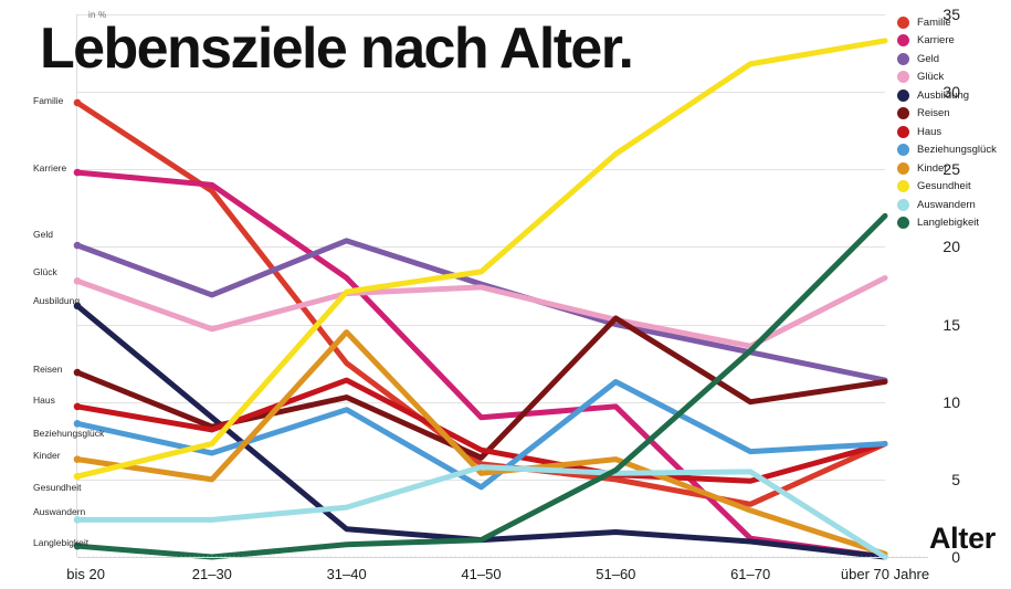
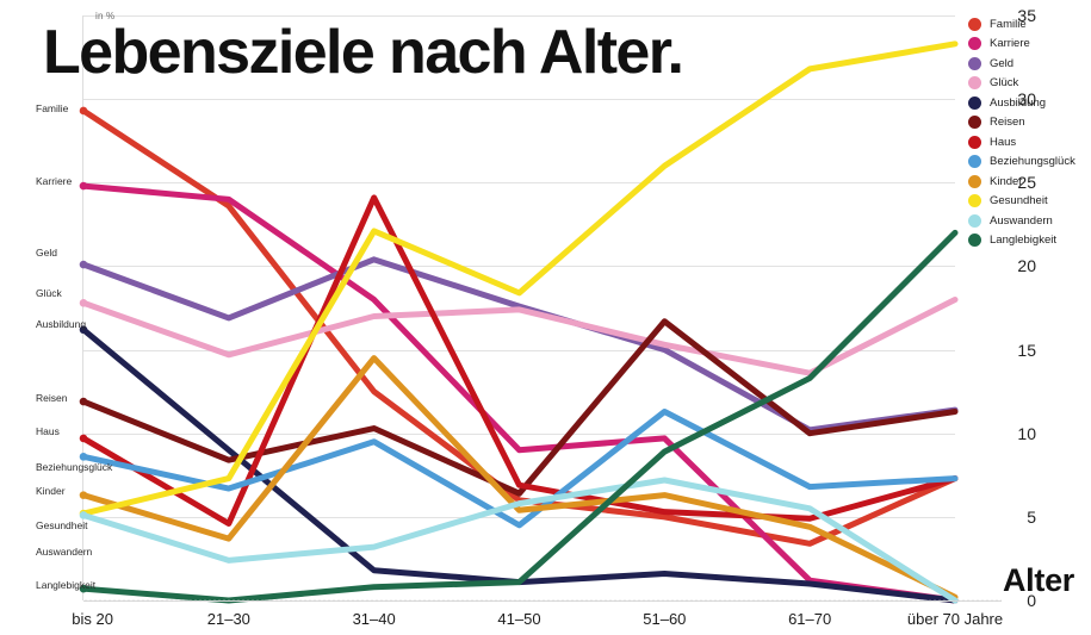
Auswandern/bis 20: 2.4 -> 5.1
Haus/21–30: 8.2 -> 4.6
Kinder/21–30: 5.0 -> 3.7
Haus/31–40: 11.4 -> 24.1
Gesundheit/31–40: 17.1 -> 22.1
Reisen/51–60: 15.4 -> 16.7
Auswandern/51–60: 5.4 -> 7.2
Langlebigkeit/51–60: 5.6 -> 8.9
Geld/61–70: 13.2 -> 10.2
Kinder/61–70: 3.0 -> 4.4
